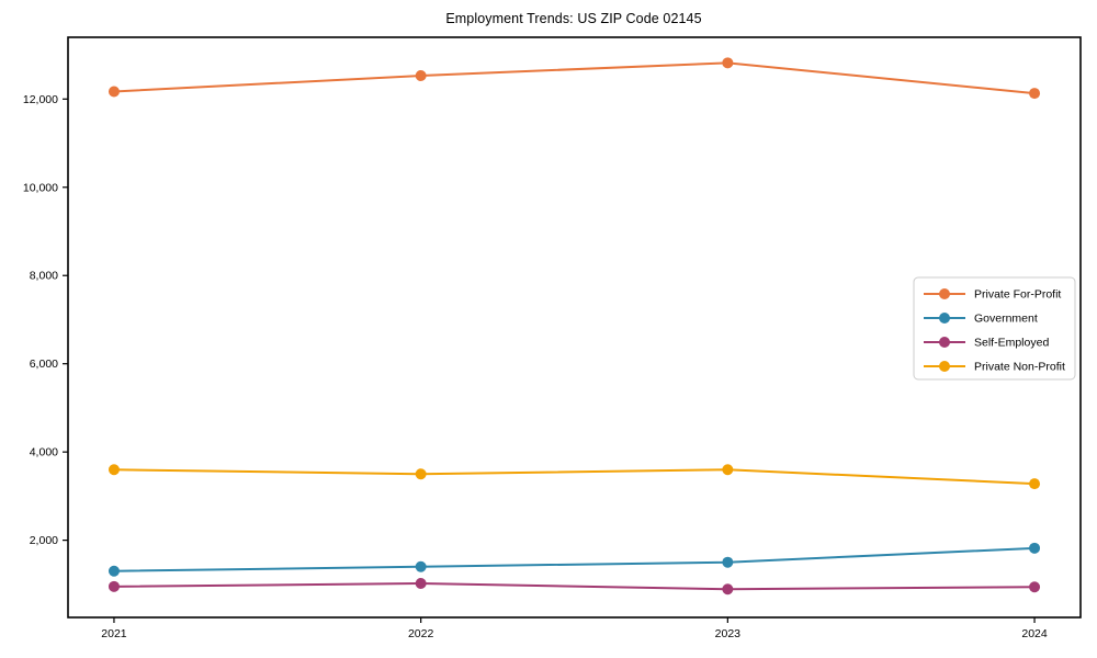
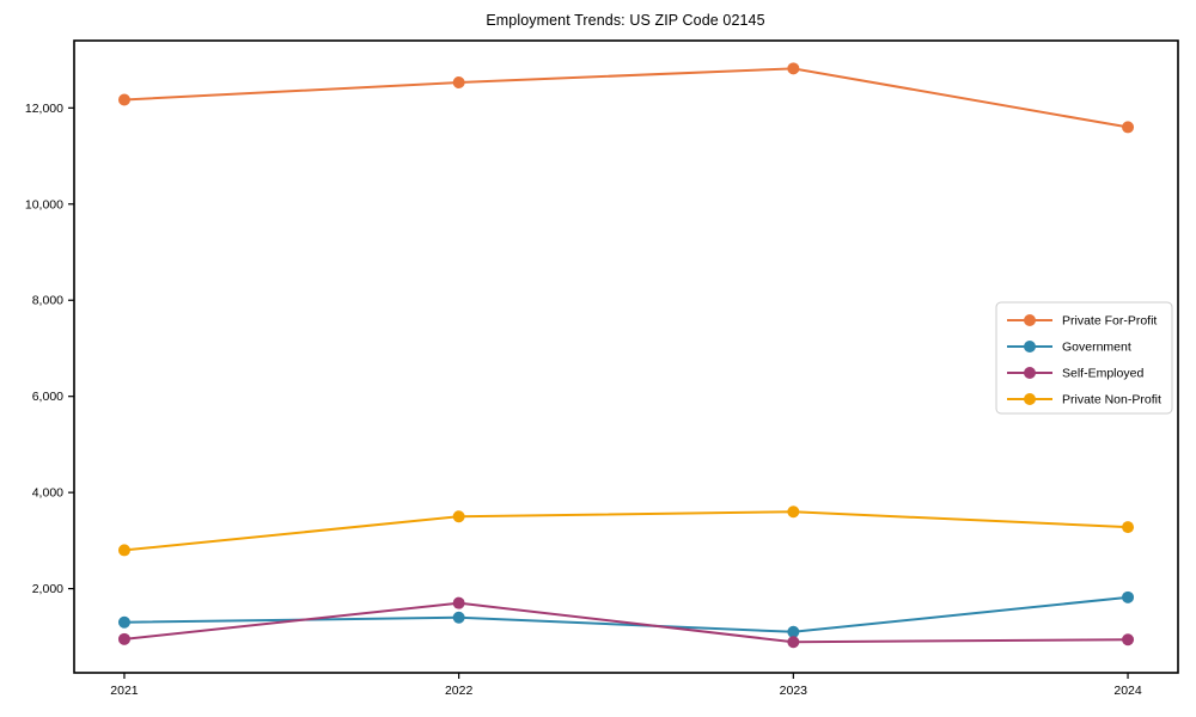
Private Non-Profit/2021: 3600 -> 2800
Self-Employed/2022: 1000 -> 1700
Government/2023: 1500 -> 1100
Private For-Profit/2024: 12100 -> 11600
